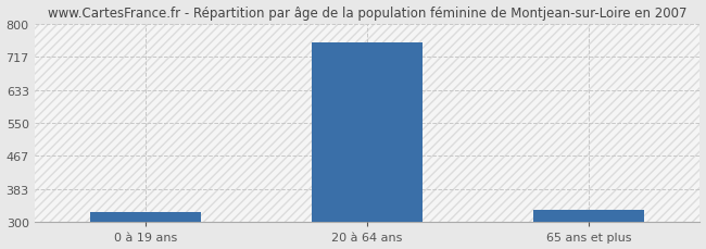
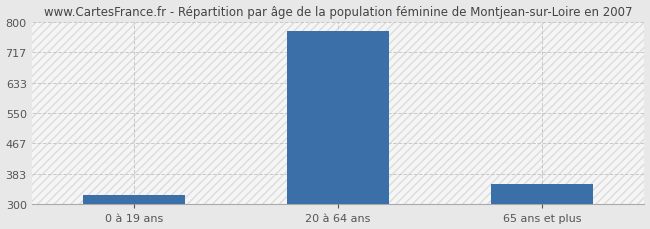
20 à 64 ans: 752 -> 775
65 ans et plus: 330 -> 355
